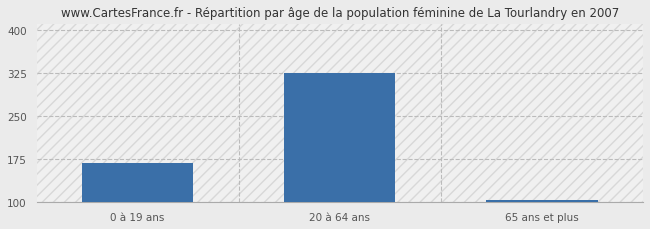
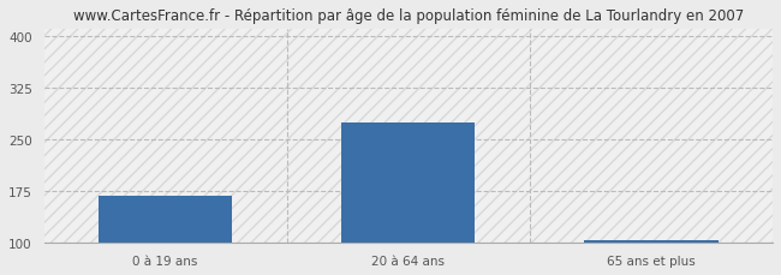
20 à 64 ans: 325 -> 274
